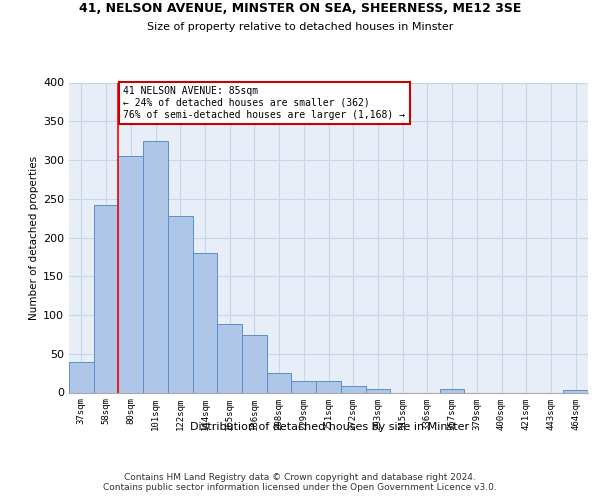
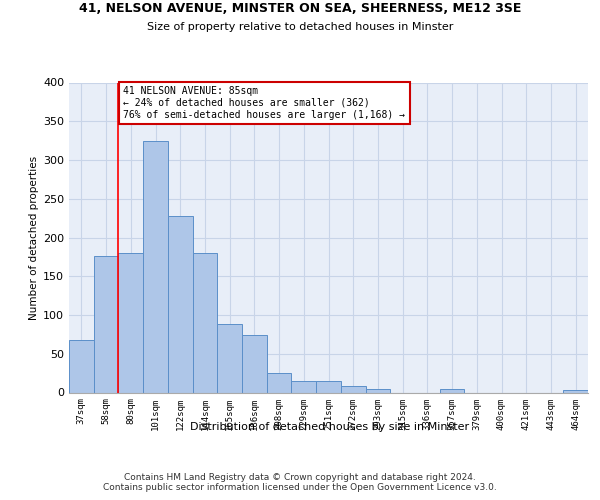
37sqm: 40 -> 68
58sqm: 242 -> 176
80sqm: 305 -> 180
